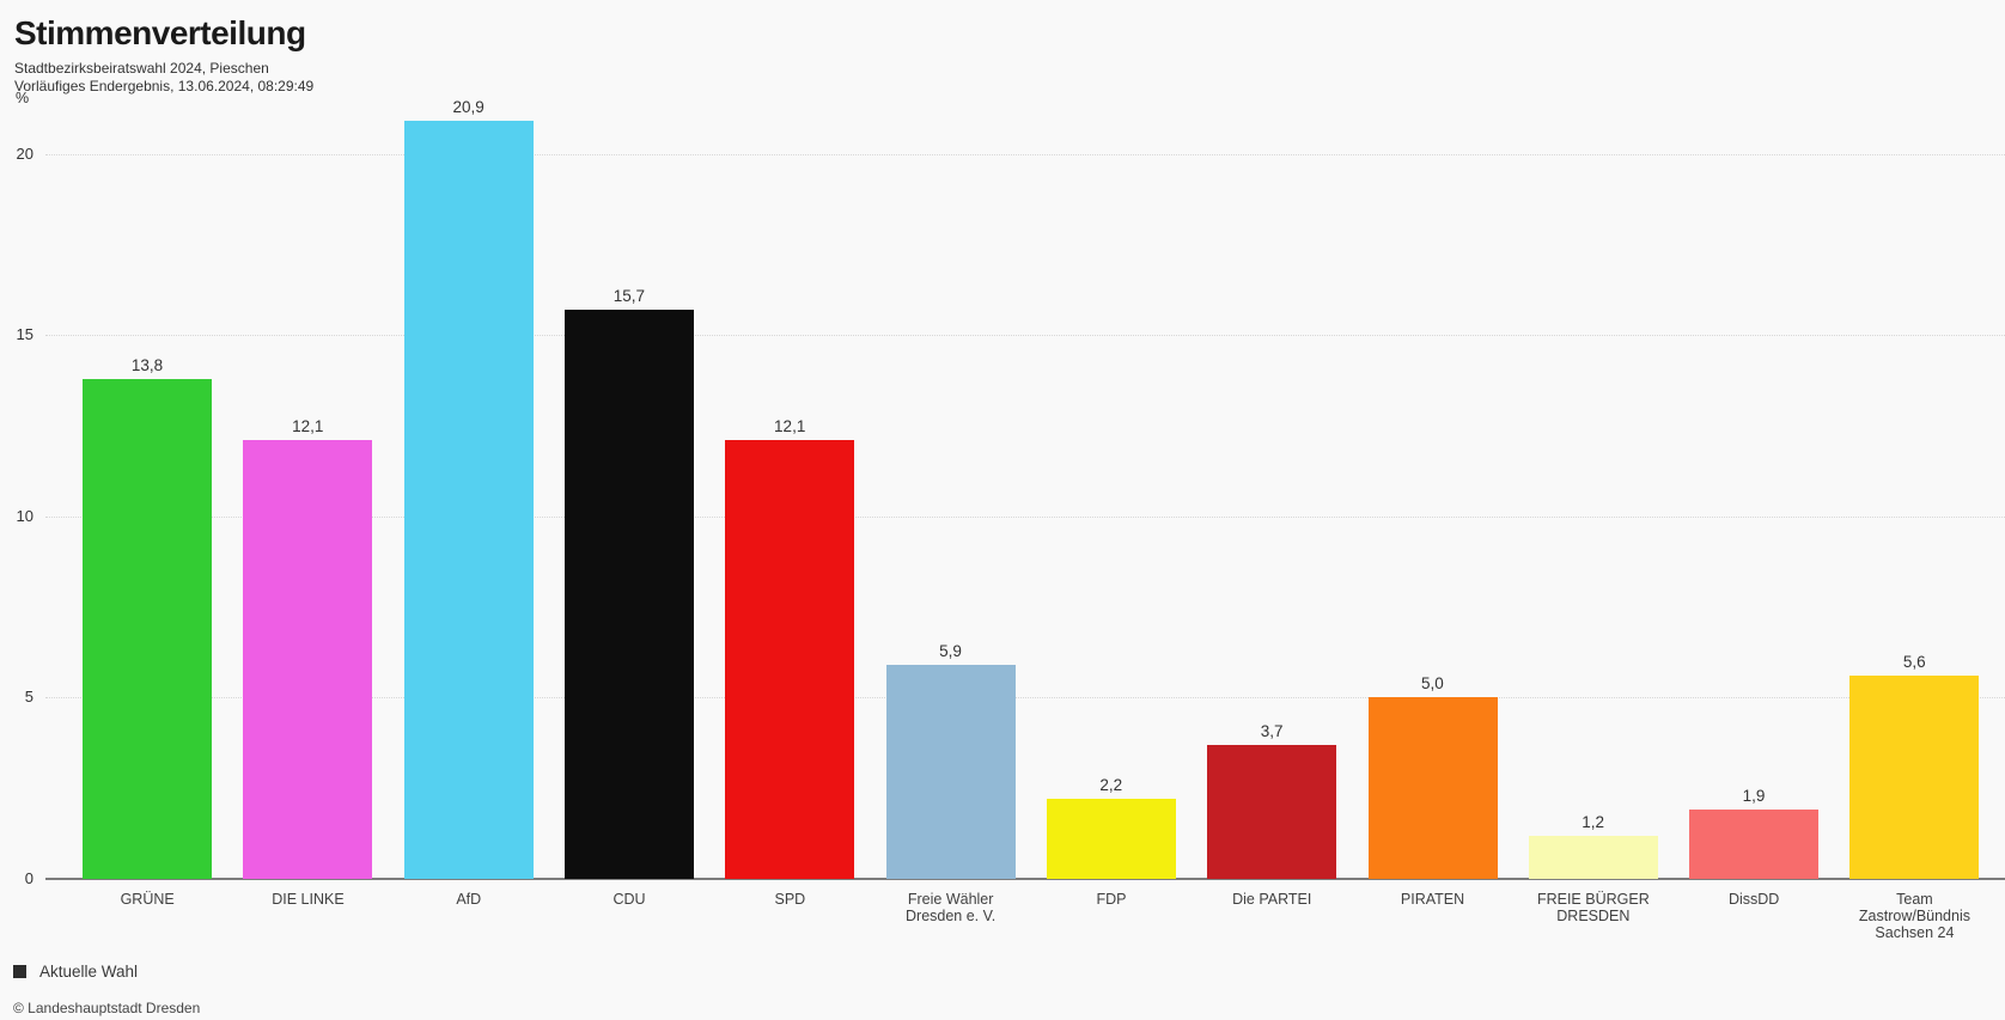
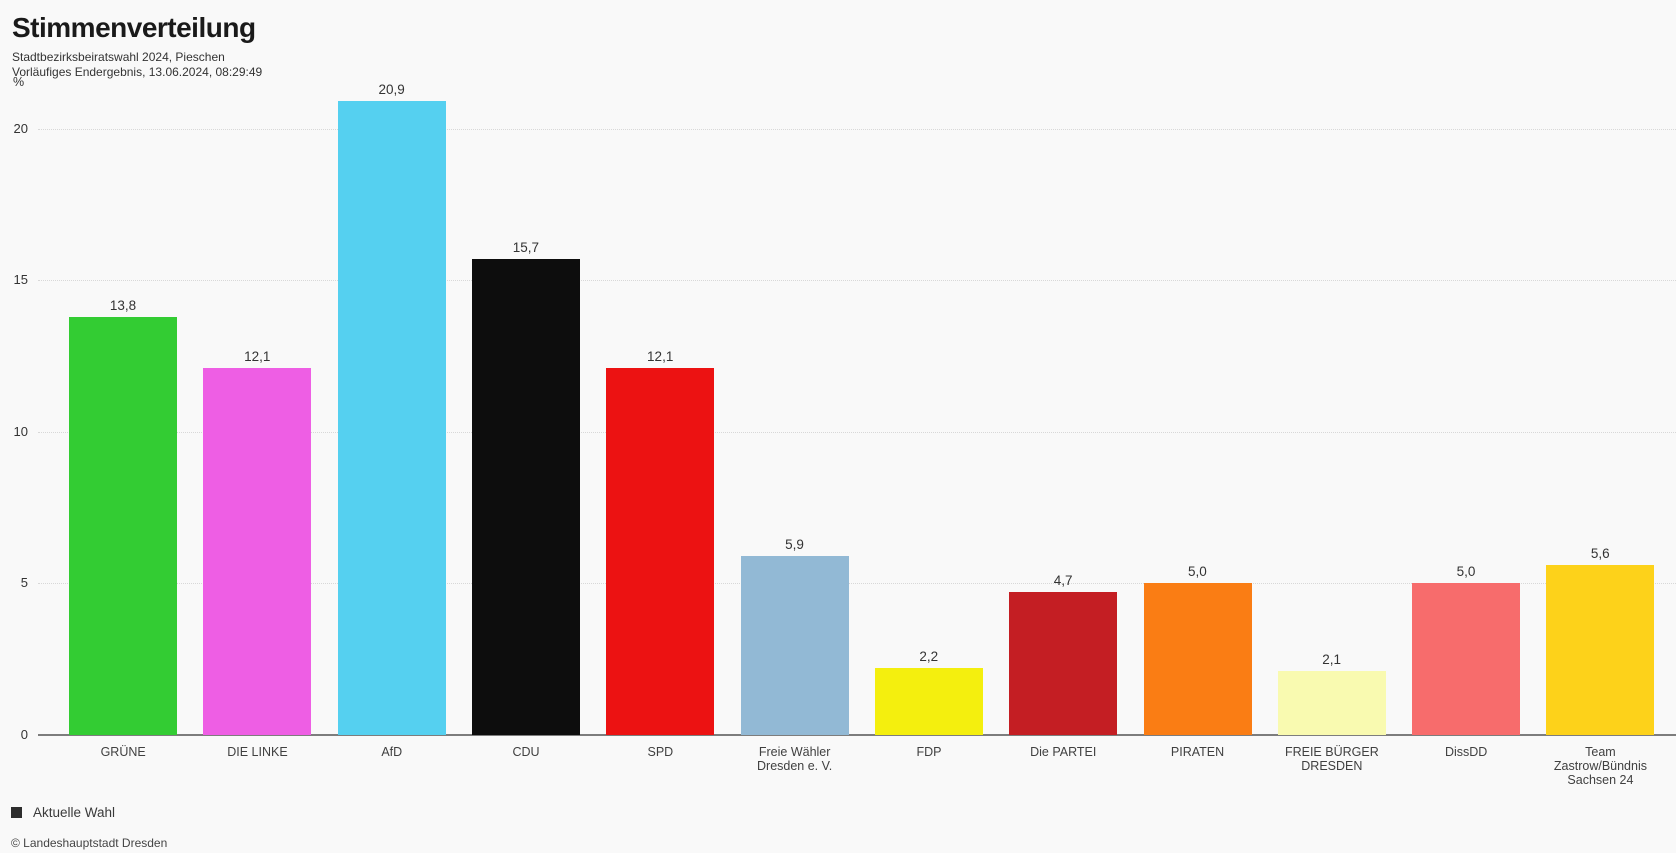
Die PARTEI: 3,7 -> 4,7
FREIE BÜRGER DRESDEN: 1,2 -> 2,1
DissDD: 1,9 -> 5,0
